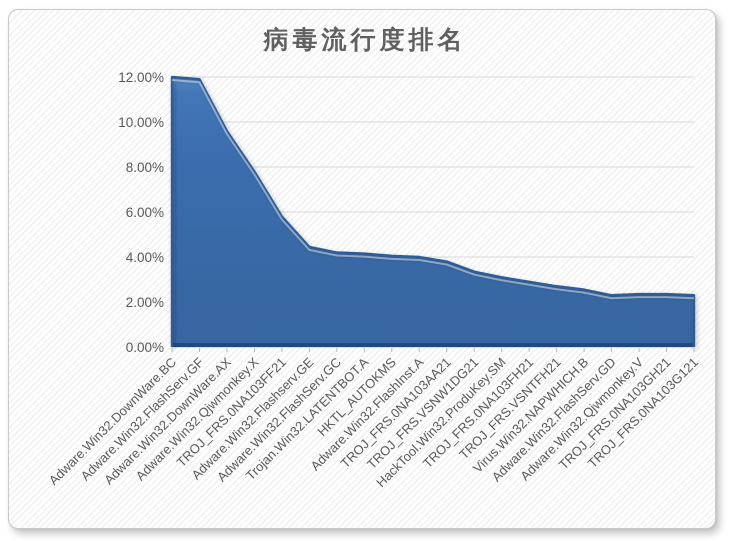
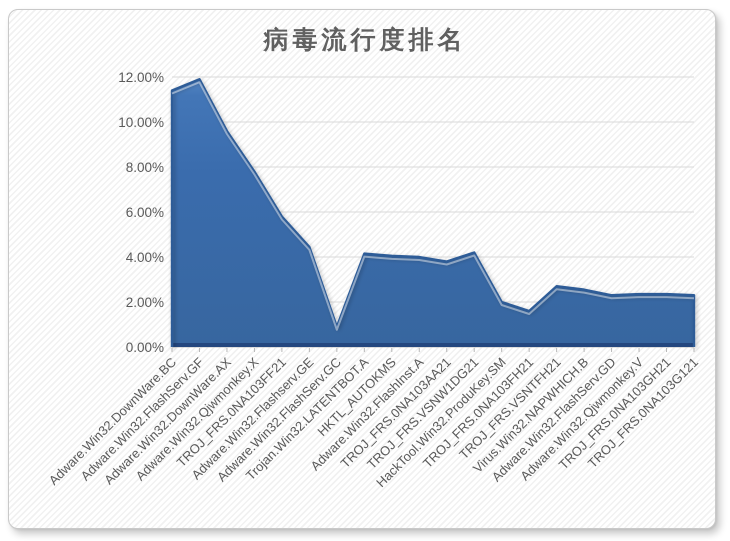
Adware.Win32.DownWare.BC: 12.0% -> 11.4%
Adware.Win32.FlashServ.GC: 4.2% -> 0.9%
TROJ_FRS.VSNW1DG21: 3.4% -> 4.2%
HackTool.Win32.ProduKey.SM: 3.1% -> 2.0%
TROJ_FRS.0NA103FH21: 2.9% -> 1.6%
